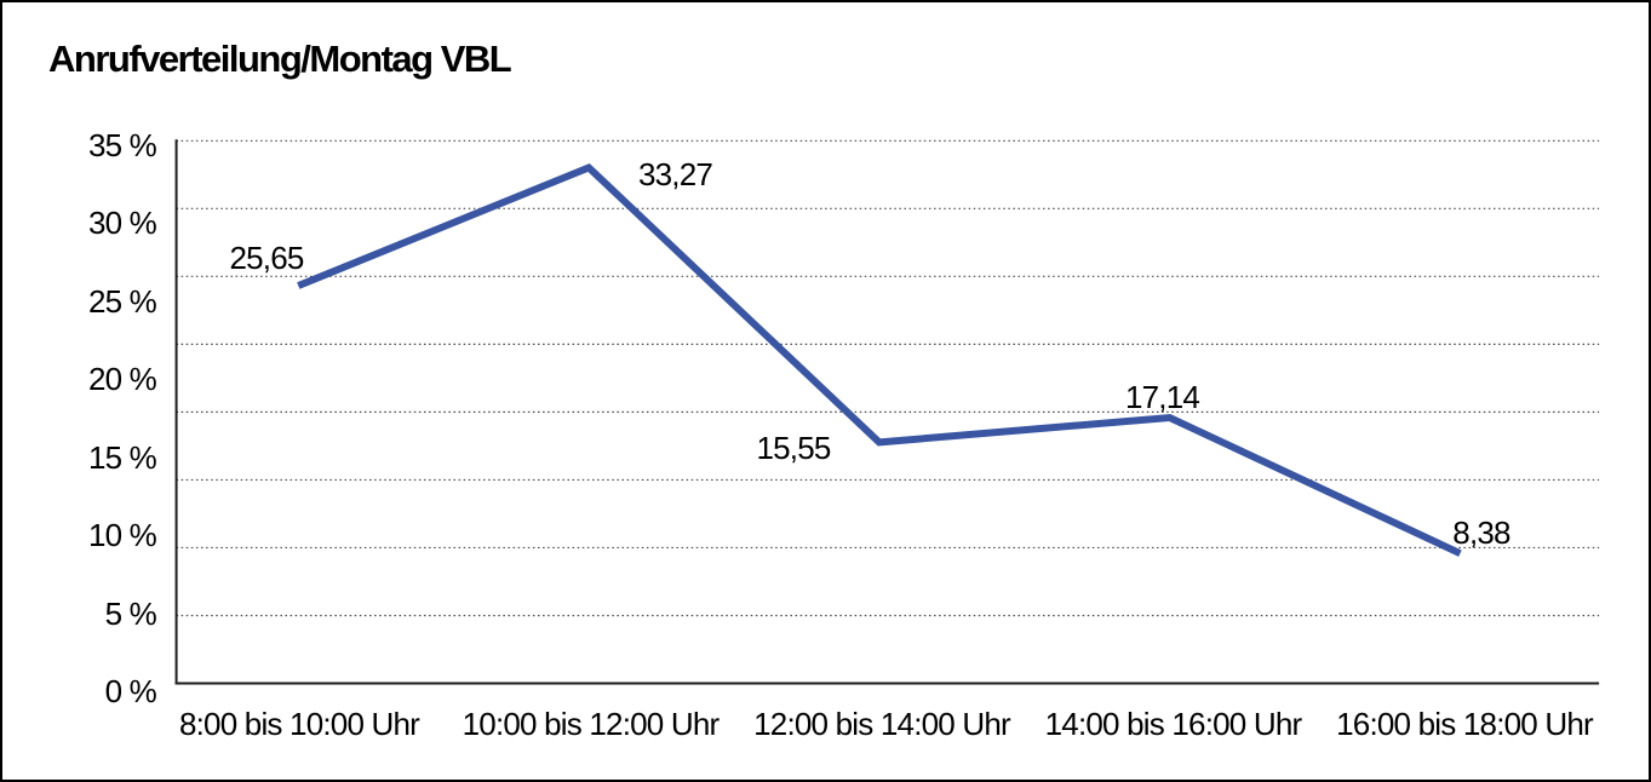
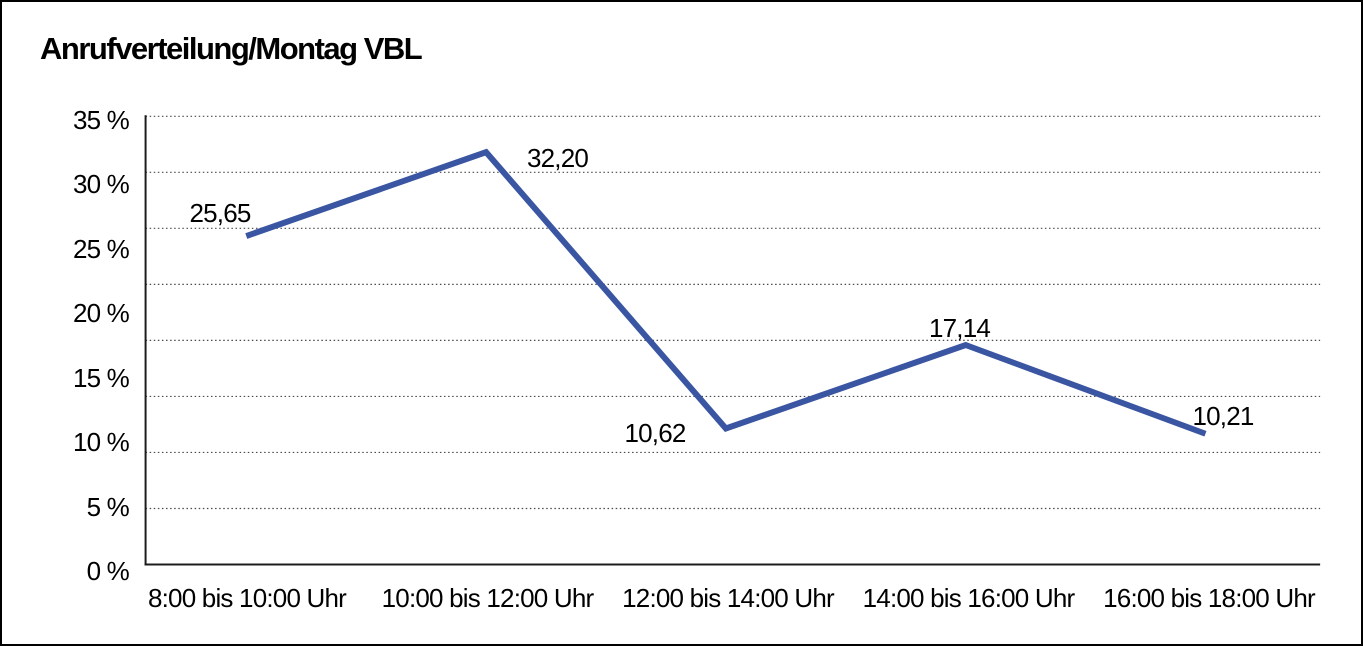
10:00 bis 12:00 Uhr: 33,27 -> 32,20
12:00 bis 14:00 Uhr: 15,55 -> 10,62
16:00 bis 18:00 Uhr: 8,38 -> 10,21
